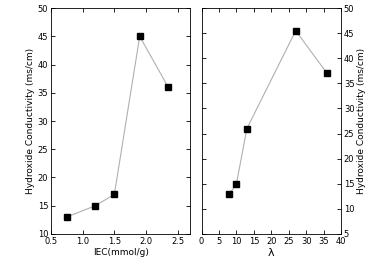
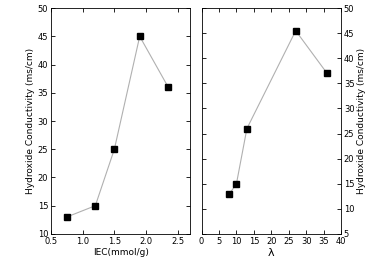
1.5: 17 -> 25
